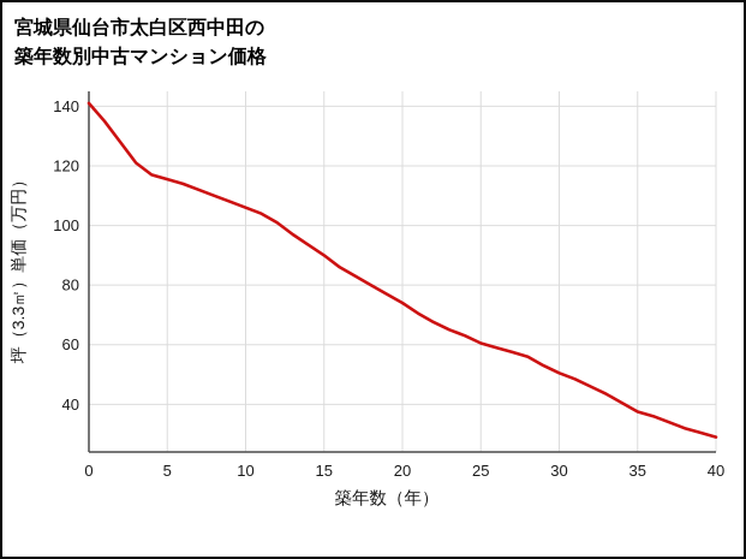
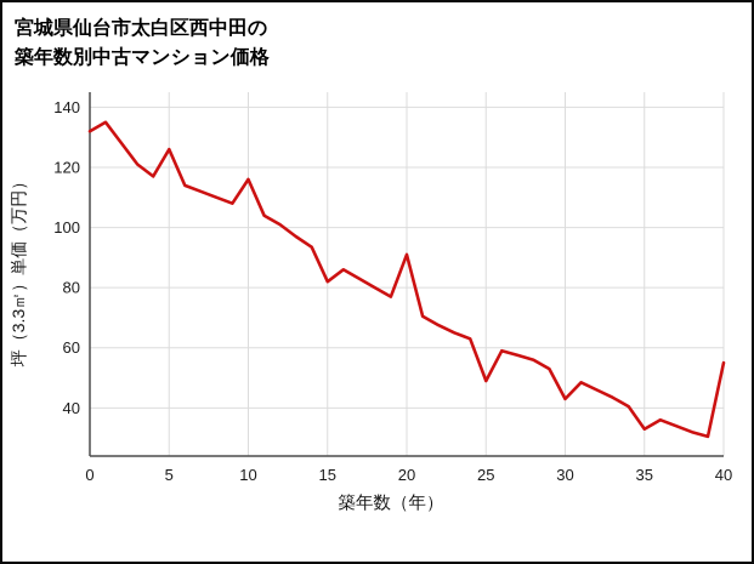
0: 141 -> 132
5: 116 -> 126
10: 106 -> 116
15: 90 -> 82
20: 74 -> 91
25: 60 -> 49
30: 50 -> 43
35: 38 -> 33
40: 29 -> 55
